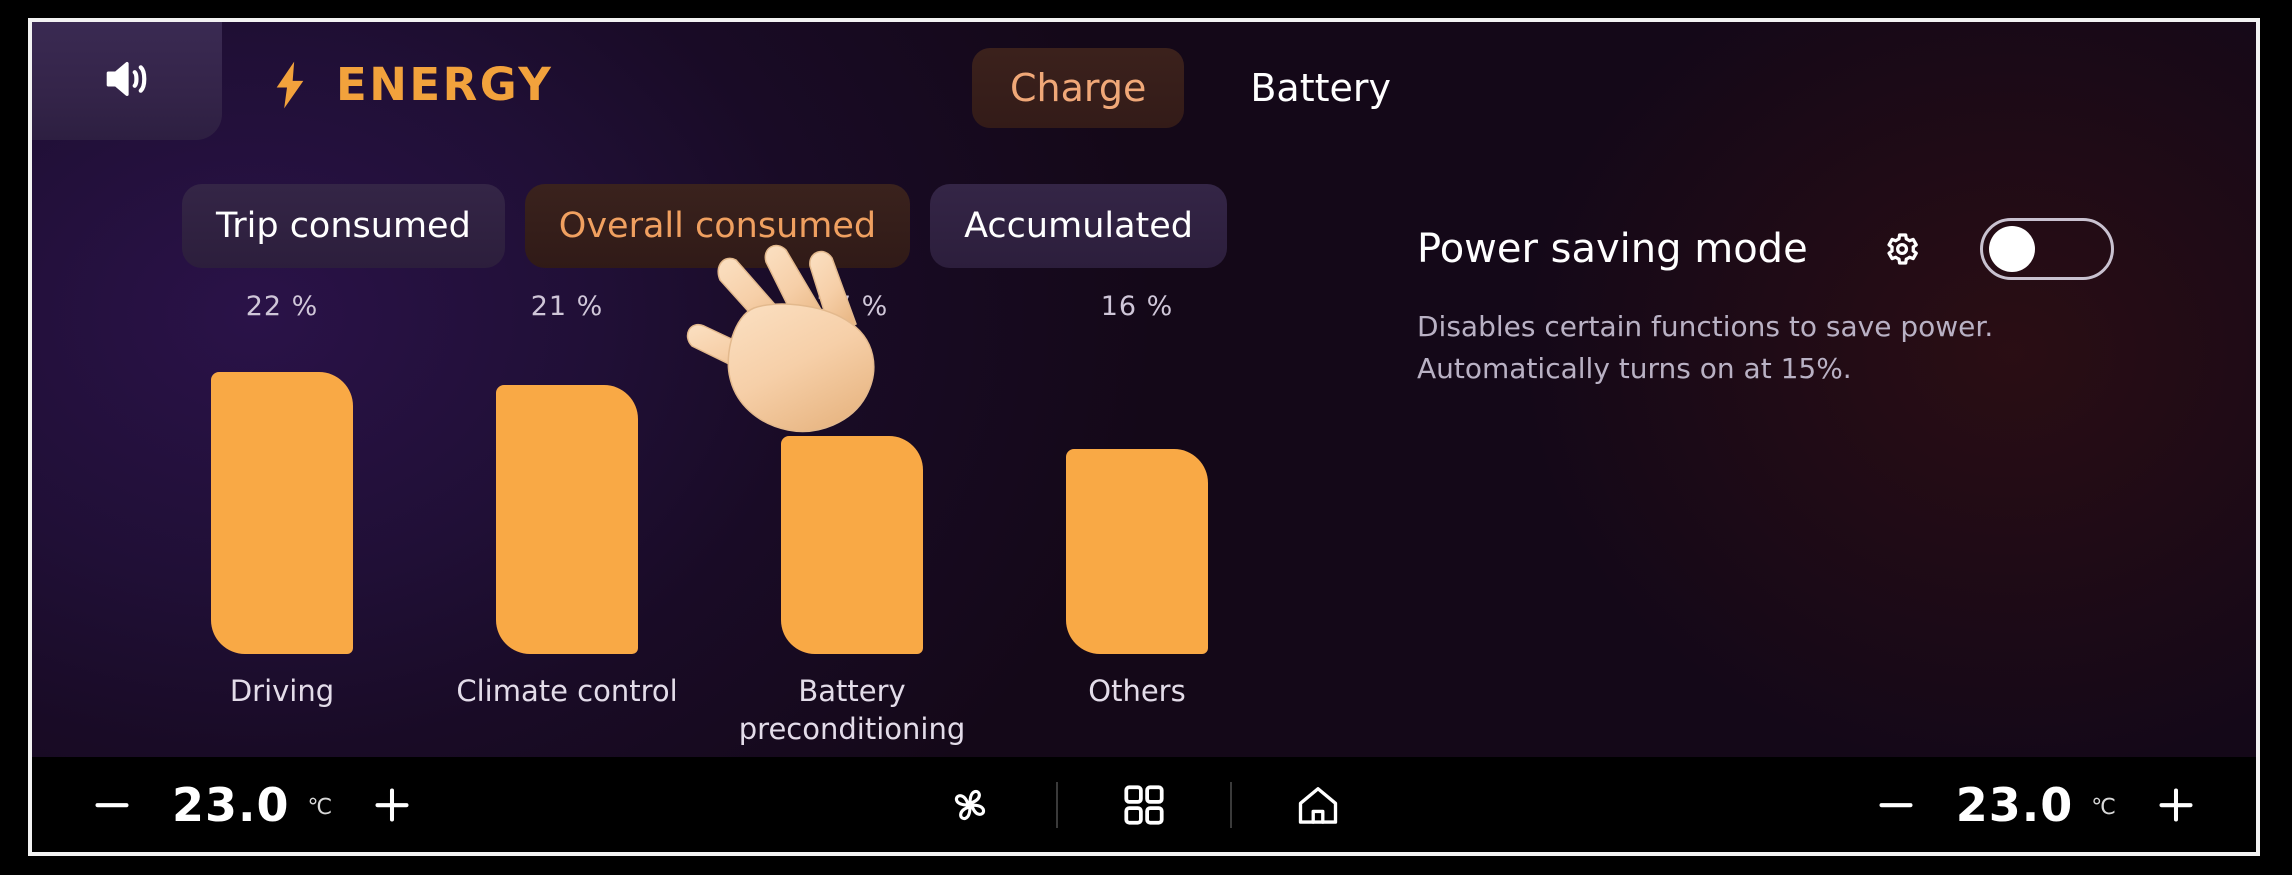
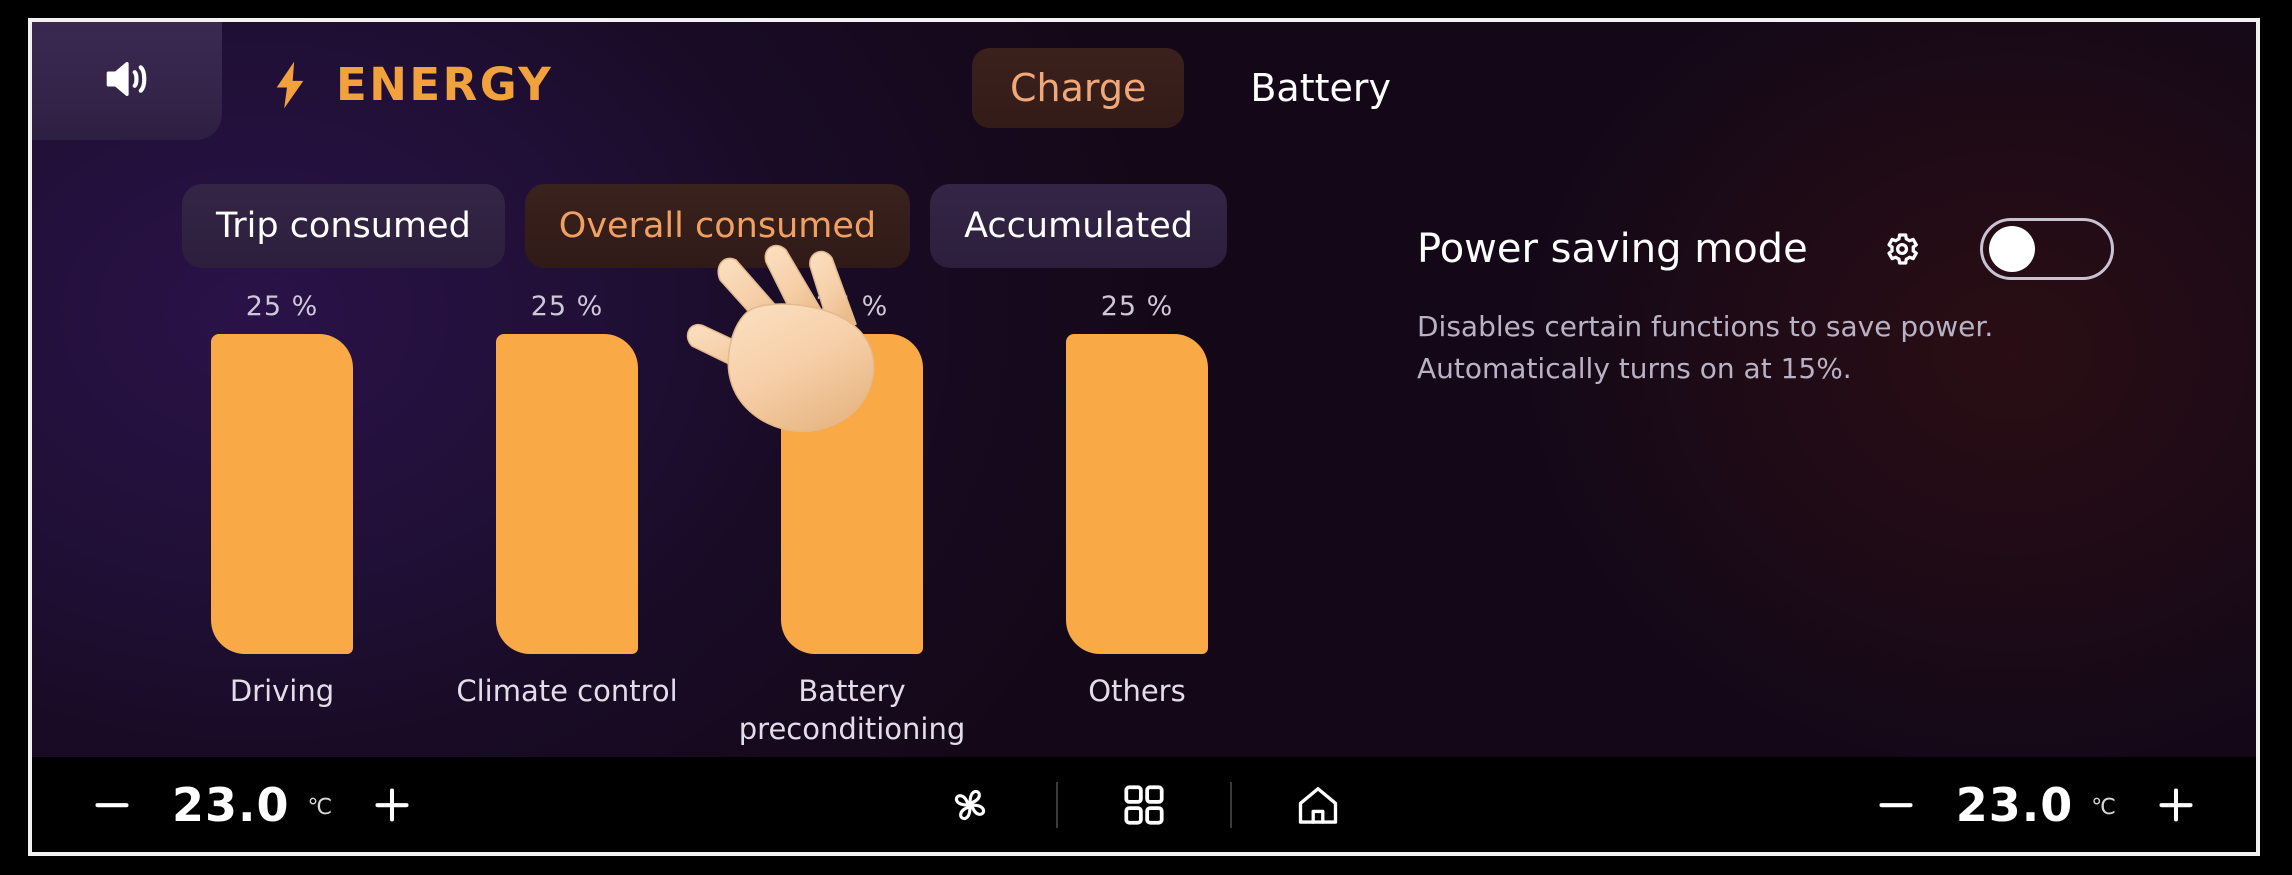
Driving: 22 -> 25
Climate control: 21 -> 25
Battery preconditioning: 17 -> 25
Others: 16 -> 25
